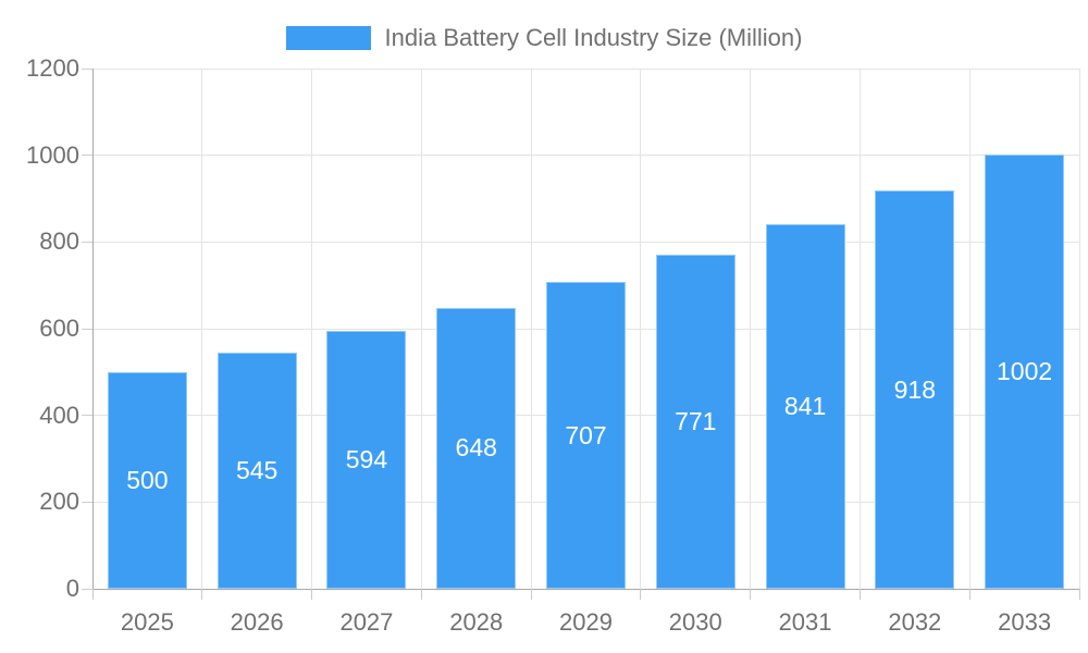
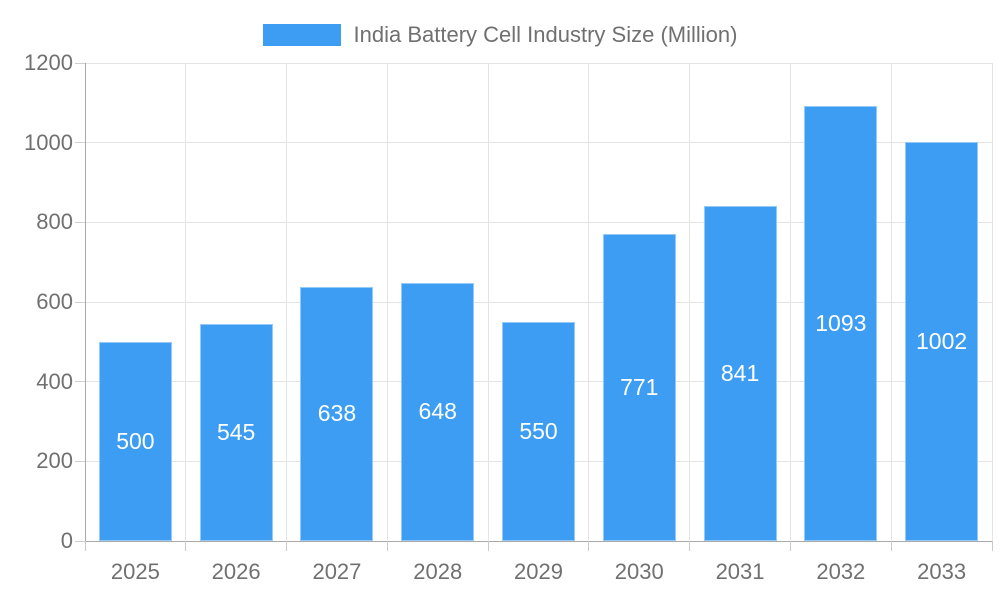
2027: 594 -> 638
2029: 707 -> 550
2032: 918 -> 1093
